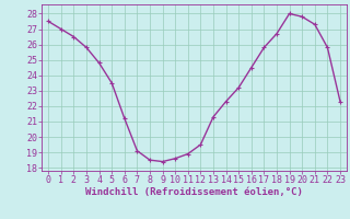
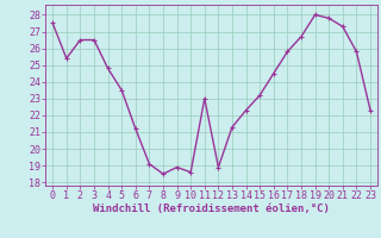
1: 27.0 -> 25.4
3: 25.8 -> 26.5
9: 18.4 -> 18.9
11: 18.9 -> 23.0
12: 19.5 -> 18.9
